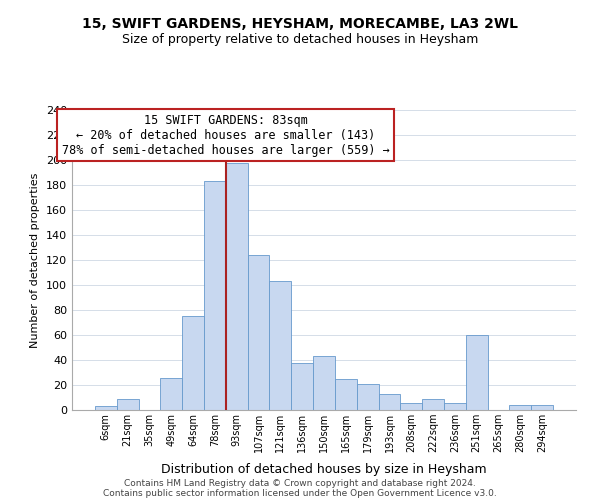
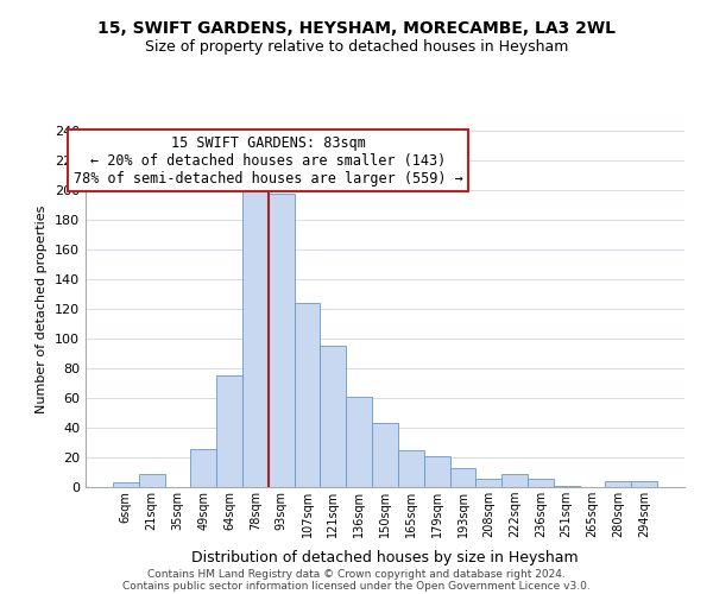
78sqm: 183 -> 199
121sqm: 103 -> 95
136sqm: 38 -> 61
251sqm: 60 -> 1
